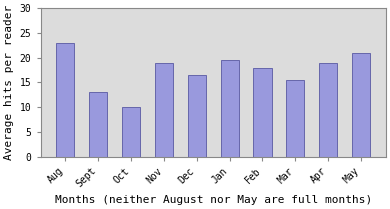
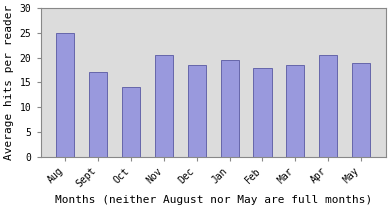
Aug: 23.0 -> 25.0
Sept: 13.0 -> 17.0
Oct: 10.0 -> 14.0
Nov: 19.0 -> 20.5
Dec: 16.5 -> 18.5
Mar: 15.5 -> 18.5
Apr: 19.0 -> 20.5
May: 21.0 -> 19.0
